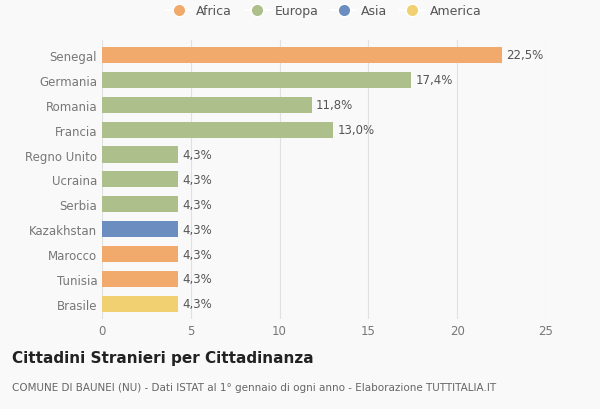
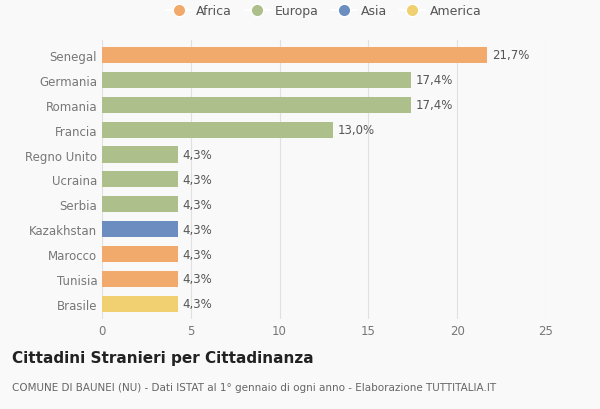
Senegal: 22,5% -> 21,7%
Romania: 11,8% -> 17,4%
